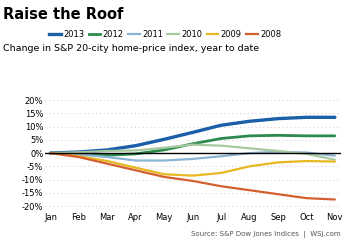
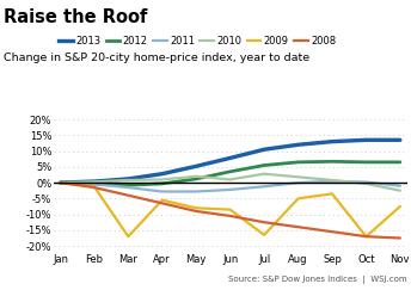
2009/Mar: -3.0% -> -17.0%
2010/Jun: 3.2% -> 1.0%
2009/Jul: -7.5% -> -16.5%
2009/Oct: -3.0% -> -17.0%
2009/Nov: -3.2% -> -7.5%
